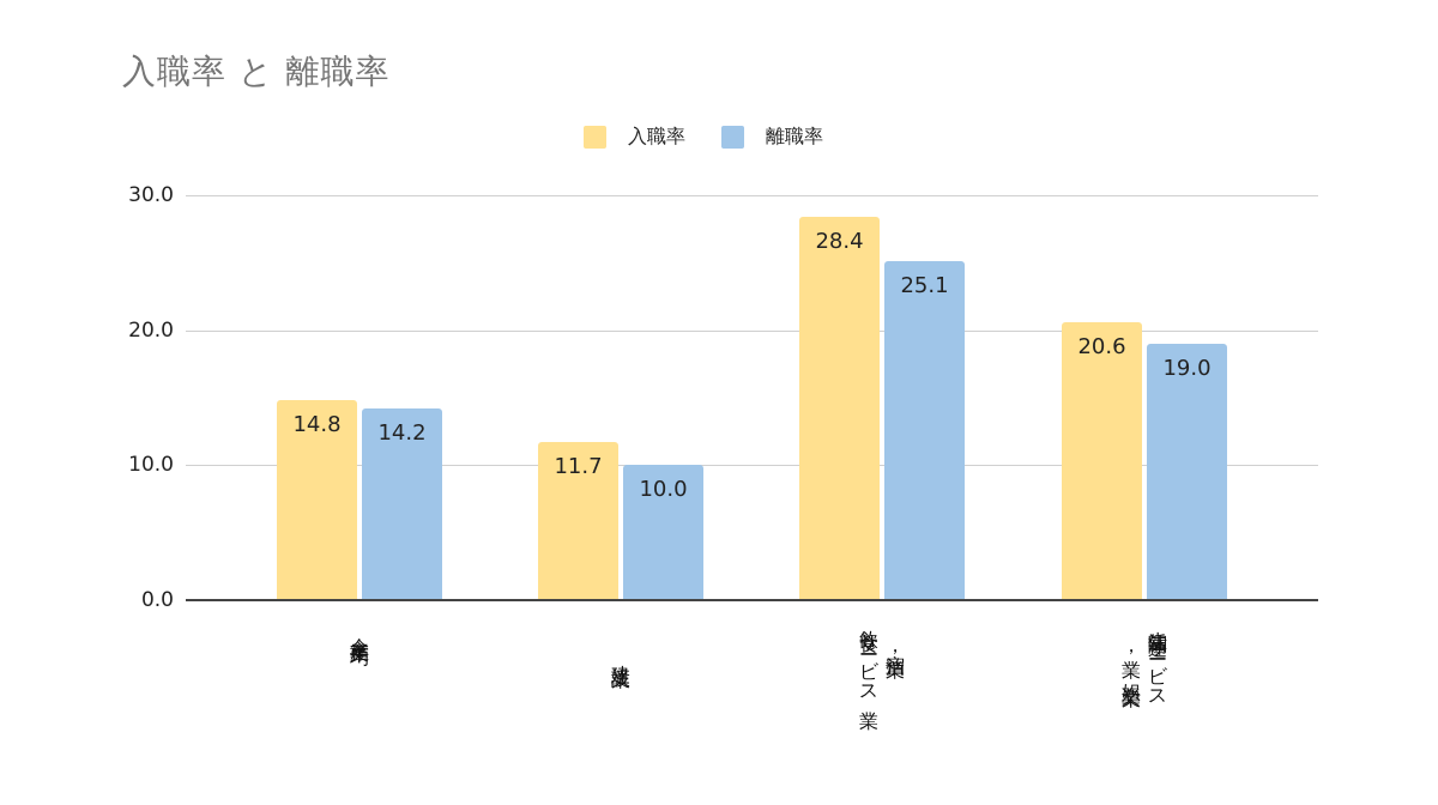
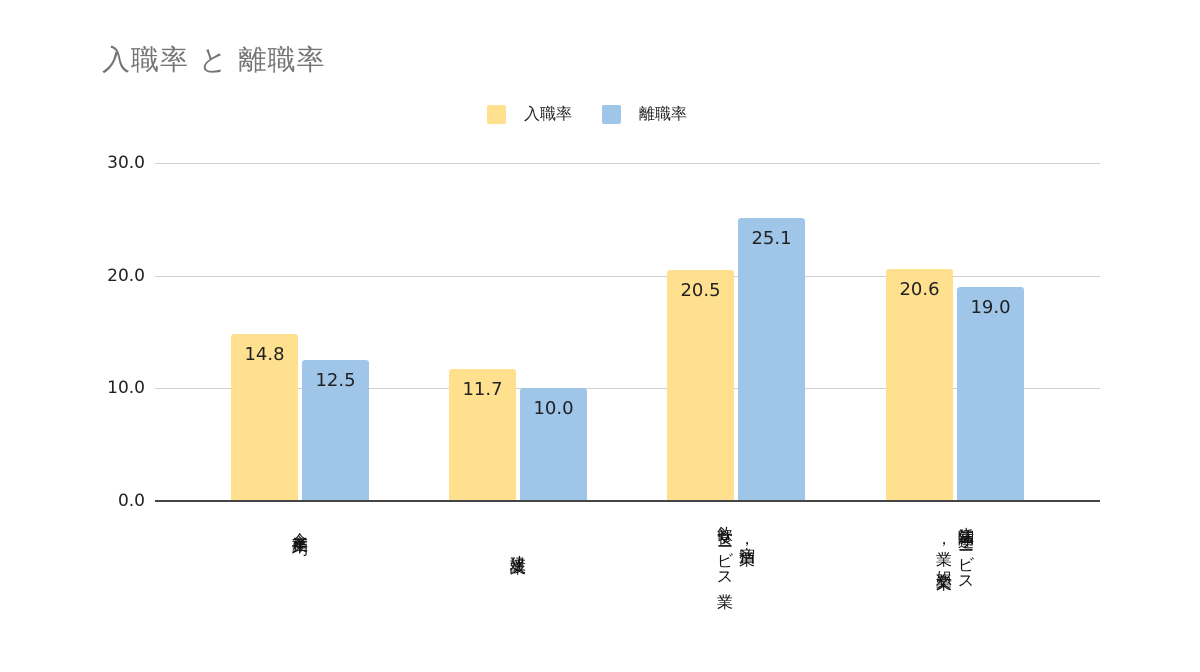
離職率/全産業平均: 14.2 -> 12.5
入職率/宿泊業，飲食サービス業: 28.4 -> 20.5
